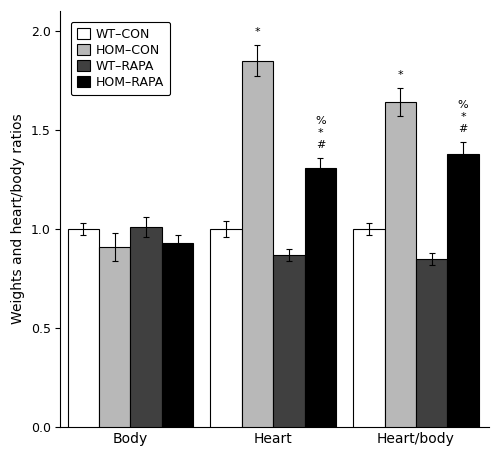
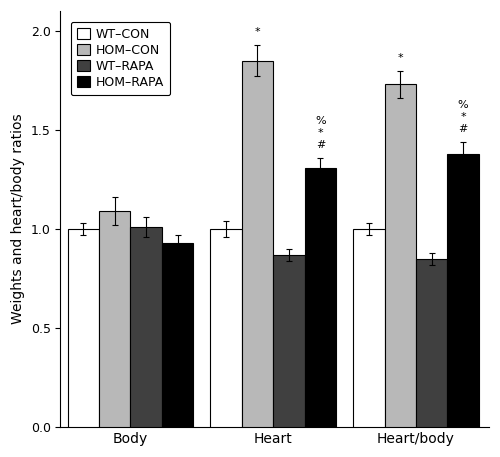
HOM–CON/Body: 0.91 -> 1.09
HOM–CON/Heart/body: 1.64 -> 1.73
